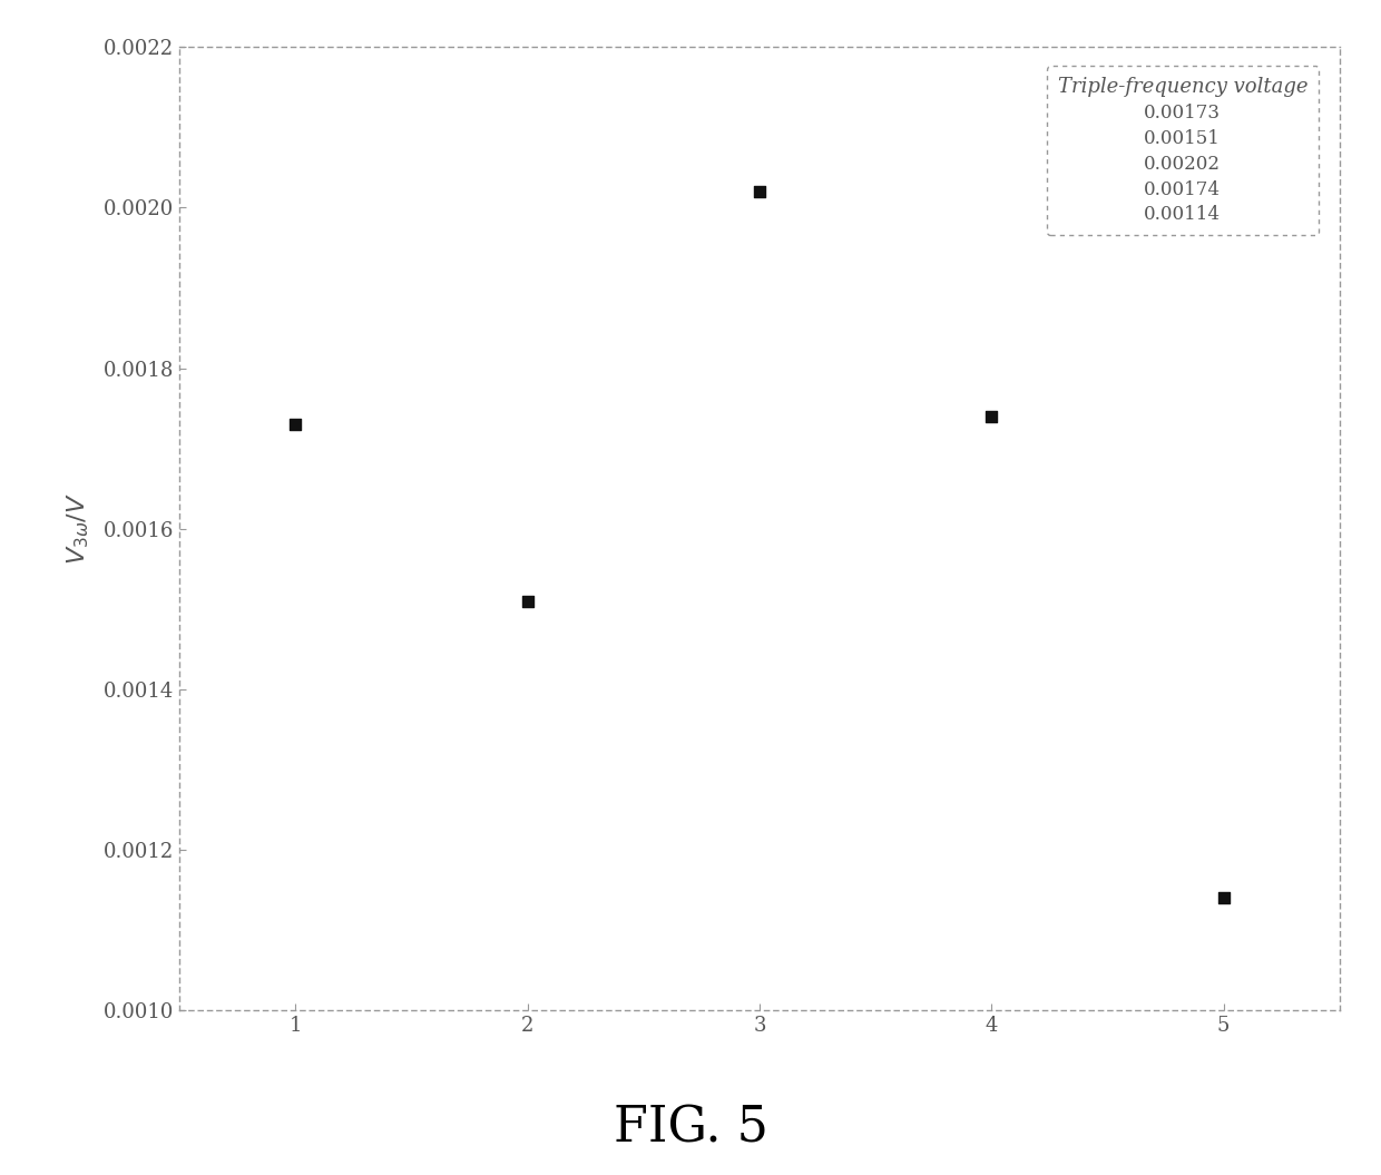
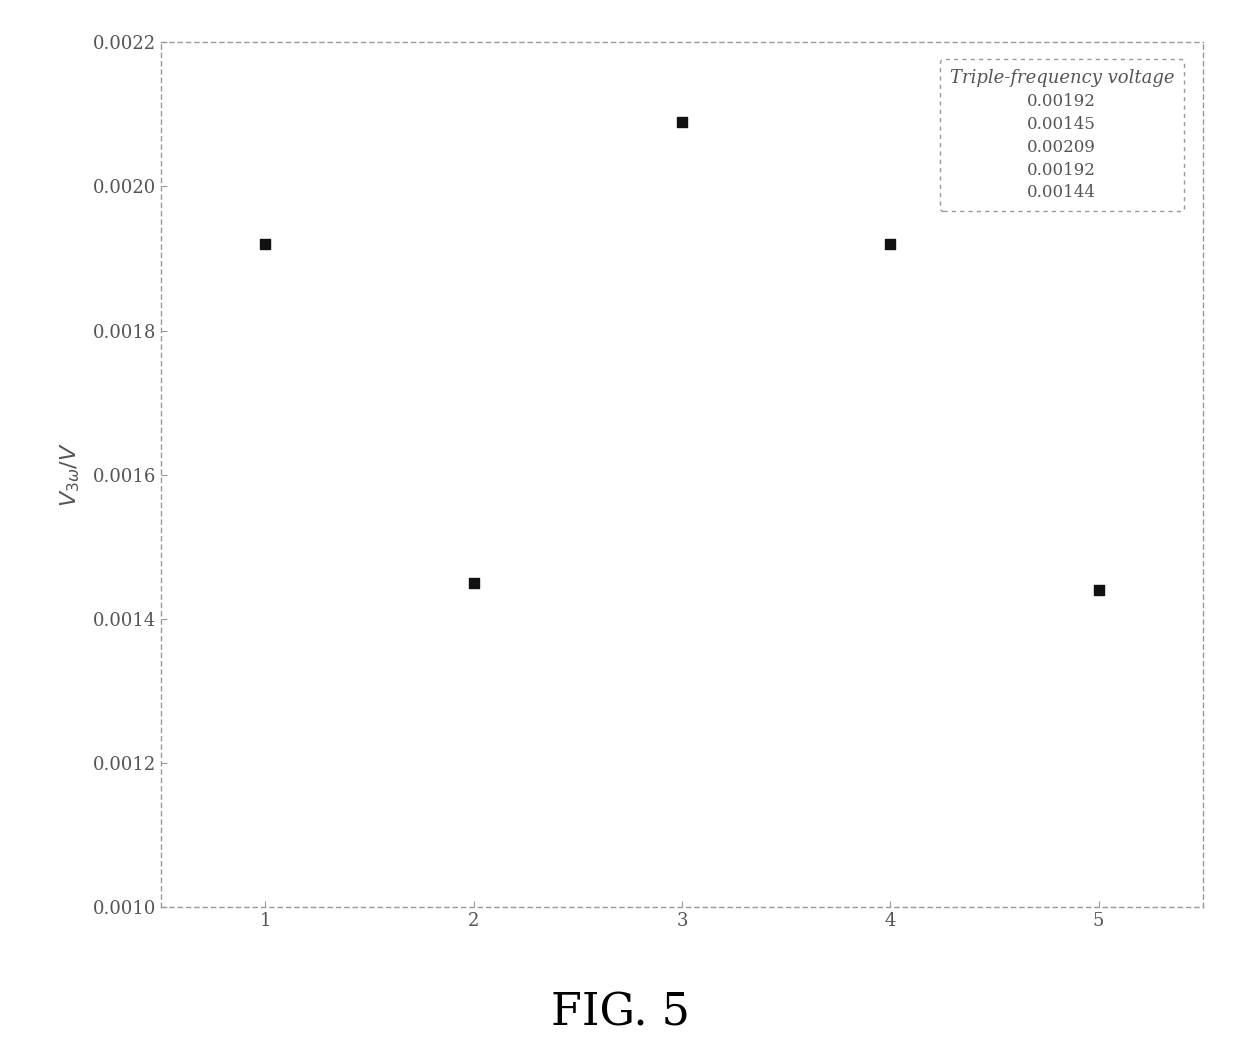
1: 0.00173 -> 0.00192
2: 0.00151 -> 0.00145
3: 0.00202 -> 0.00209
4: 0.00174 -> 0.00192
5: 0.00114 -> 0.00144
